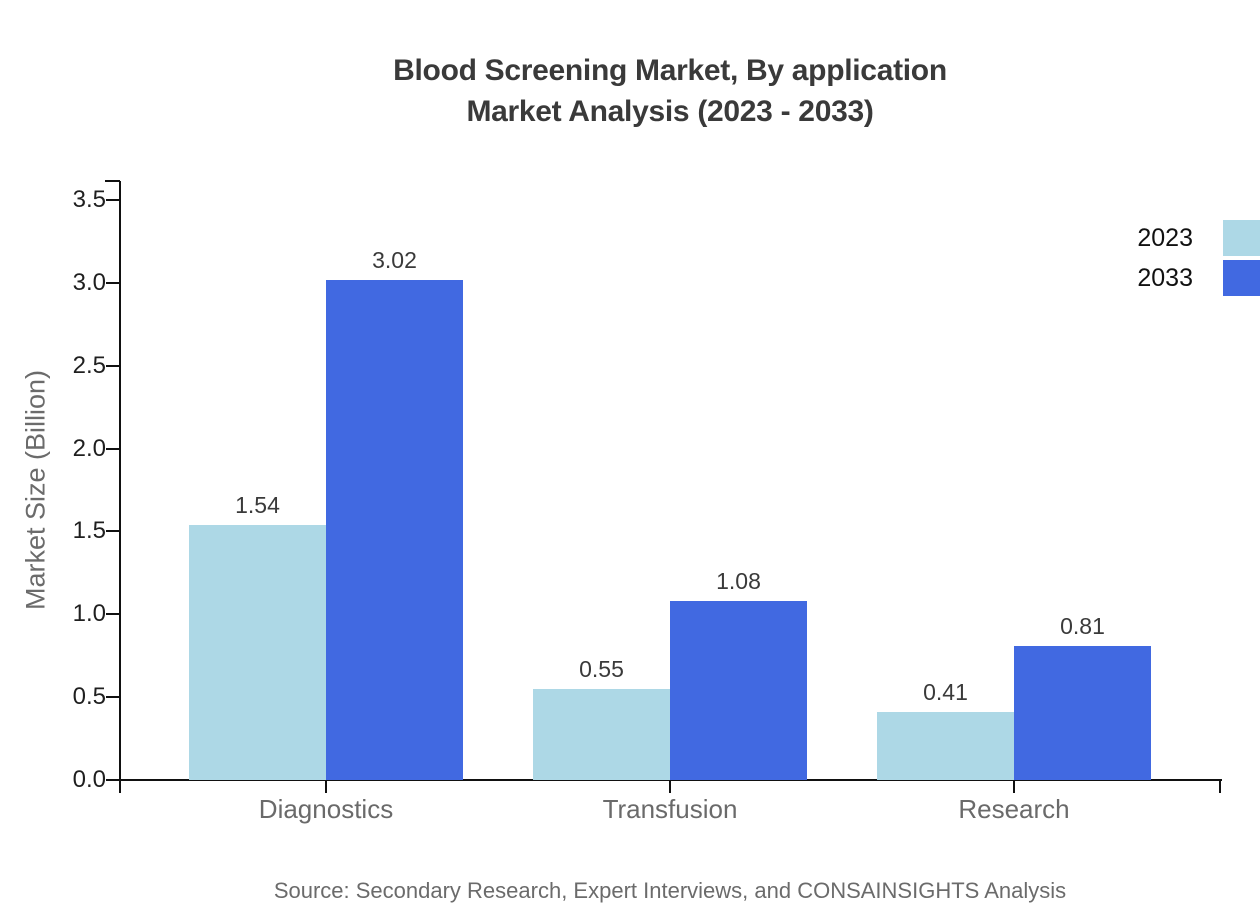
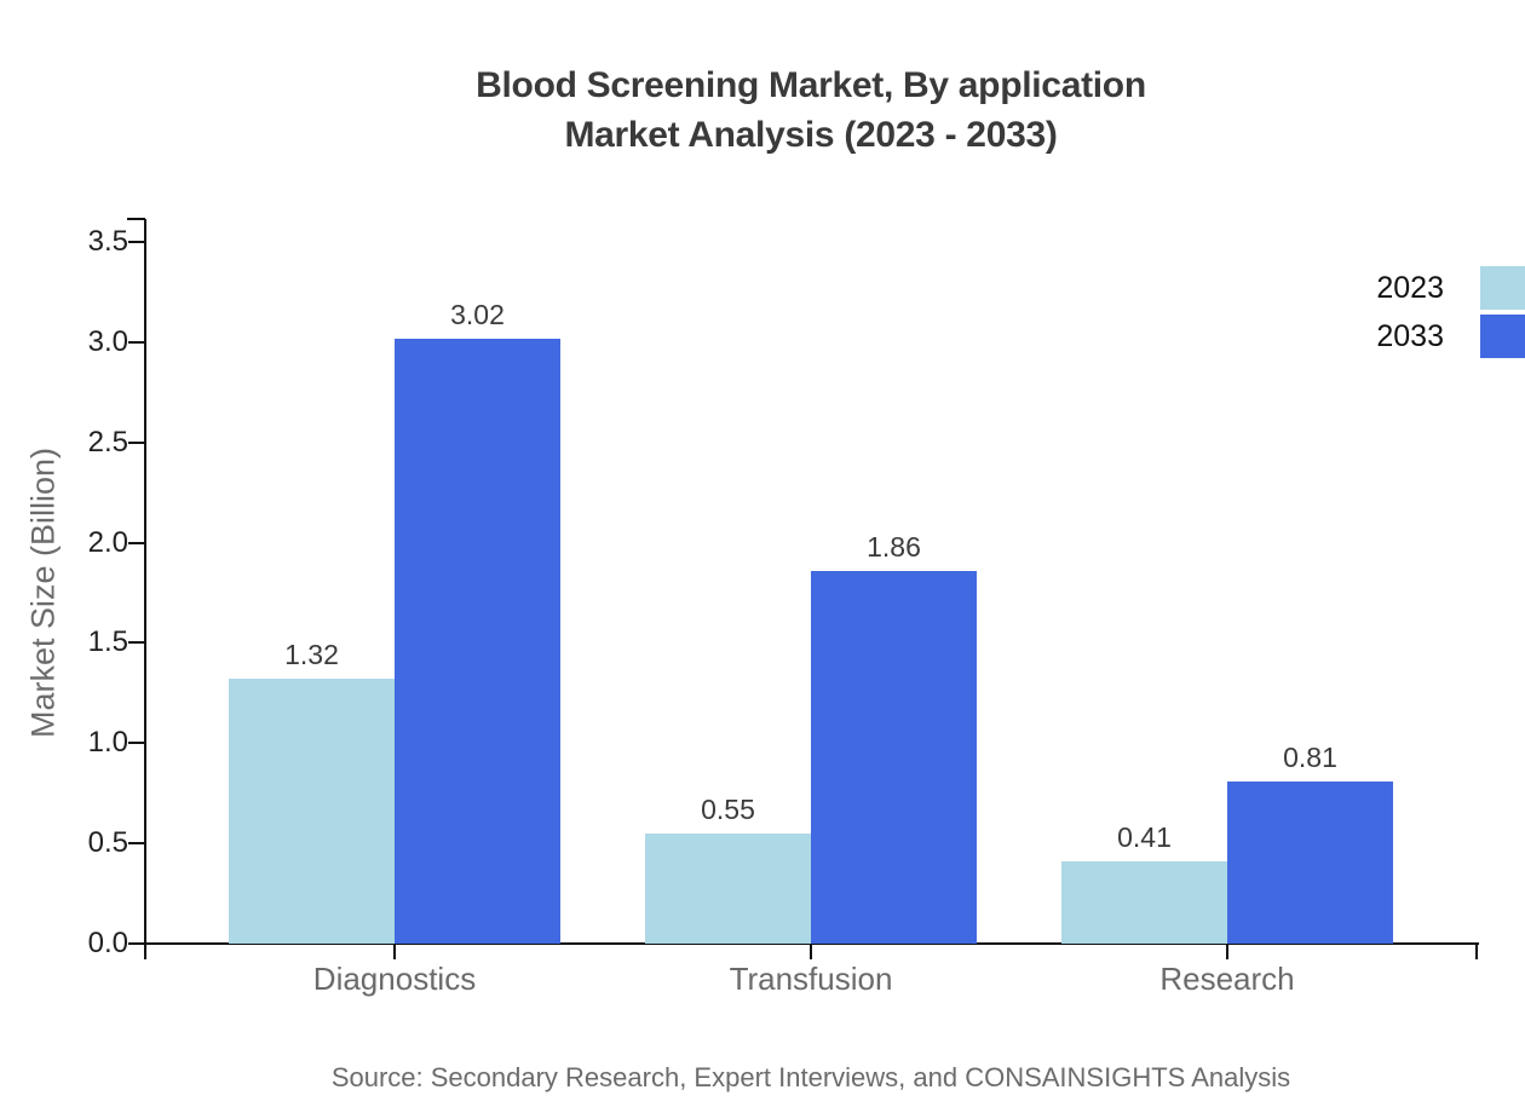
2023/Diagnostics: 1.54 -> 1.32
2033/Transfusion: 1.08 -> 1.86
